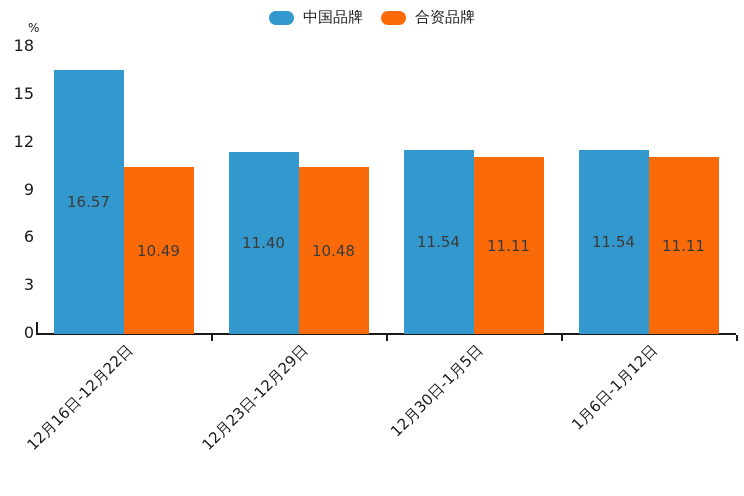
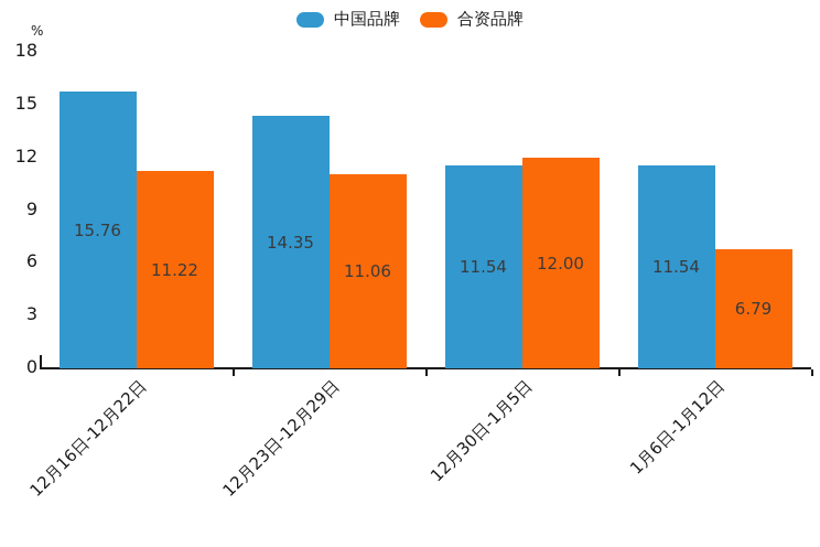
中国品牌/12月16日-12月22日: 16.57 -> 15.76
合资品牌/12月16日-12月22日: 10.49 -> 11.22
中国品牌/12月23日-12月29日: 11.40 -> 14.35
合资品牌/12月23日-12月29日: 10.48 -> 11.06
合资品牌/12月30日-1月5日: 11.11 -> 12.00
合资品牌/1月6日-1月12日: 11.11 -> 6.79
